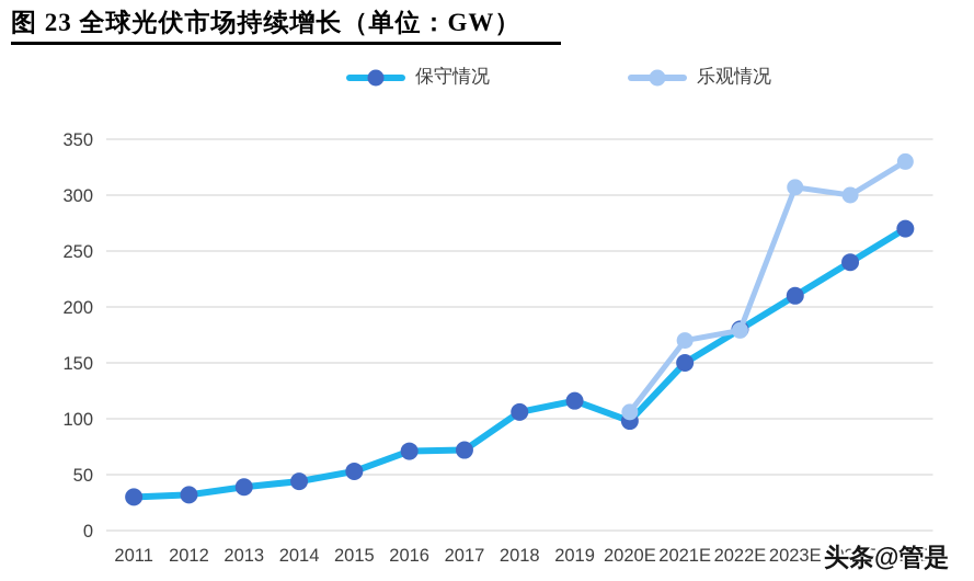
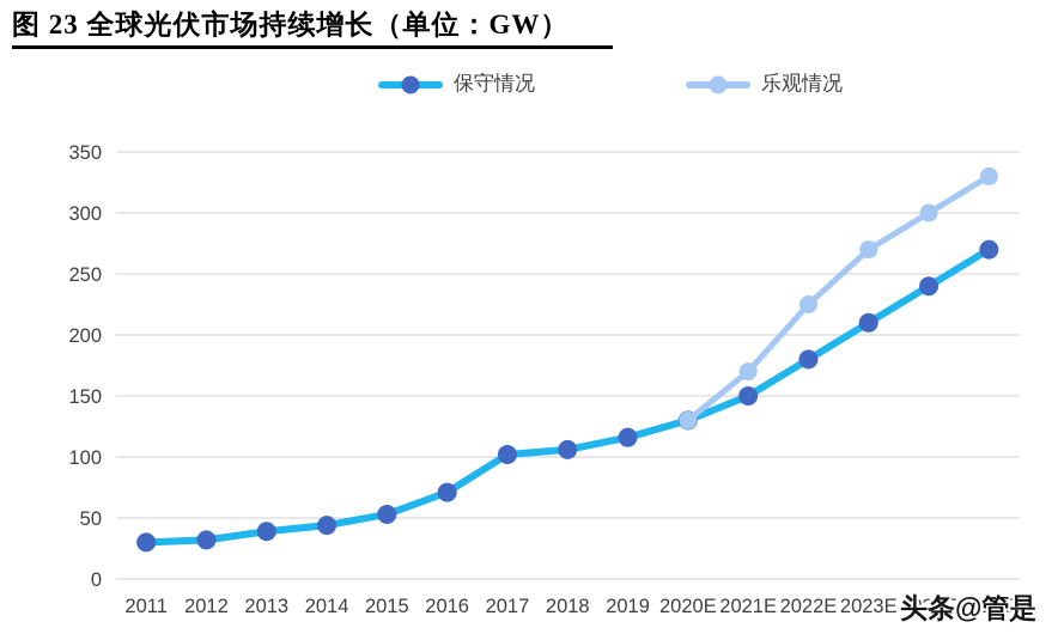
保守情况/2017: 72 -> 102
保守情况/2020E: 98 -> 130
乐观情况/2020E: 106 -> 130
乐观情况/2022E: 179 -> 225
乐观情况/2023E: 307 -> 270
